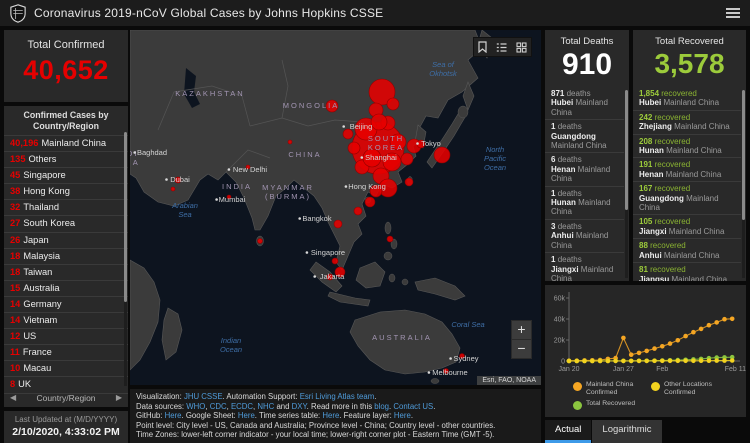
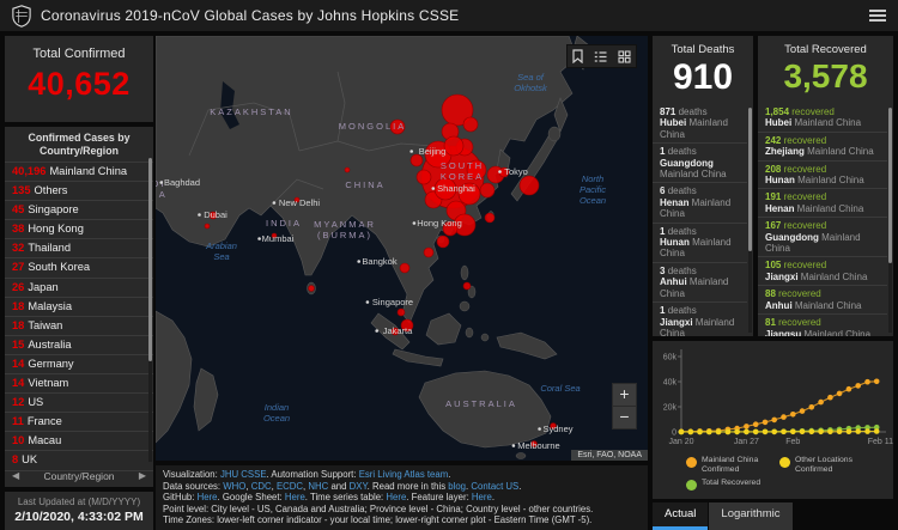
Mainland China Confirmed/Jan 27: 22k -> 4k
